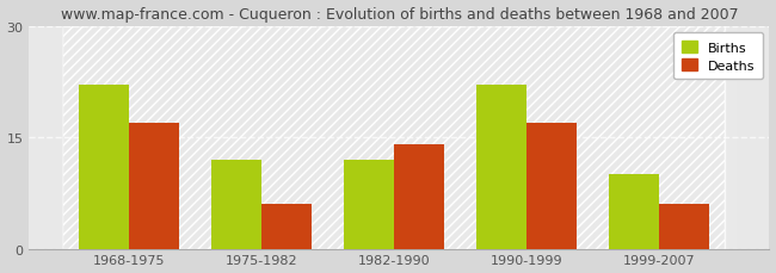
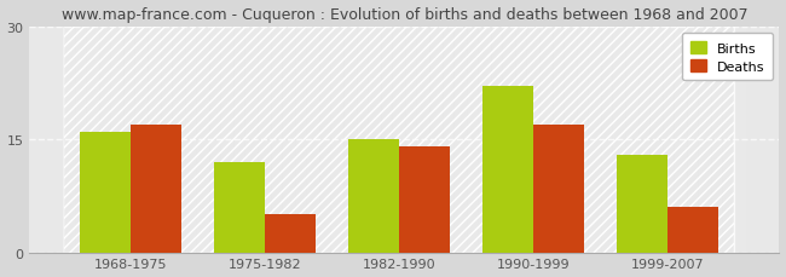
Births/1968-1975: 22 -> 16
Deaths/1975-1982: 6 -> 5
Births/1982-1990: 12 -> 15
Births/1999-2007: 10 -> 13
